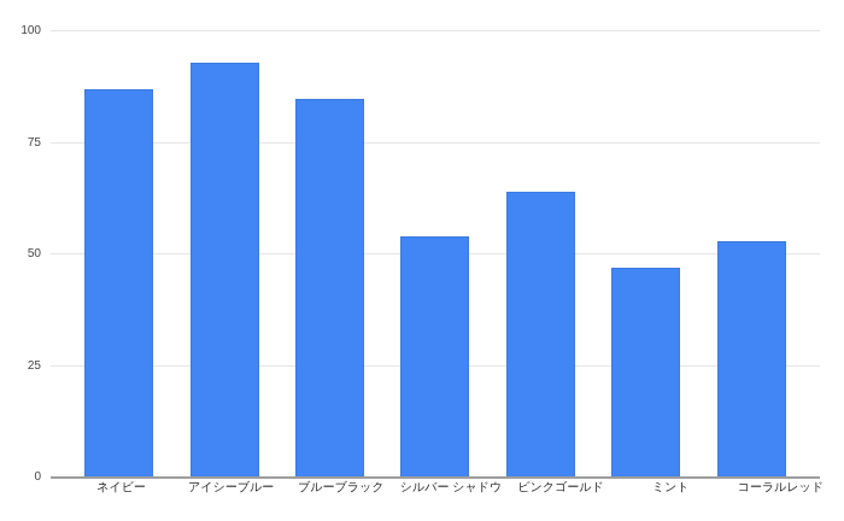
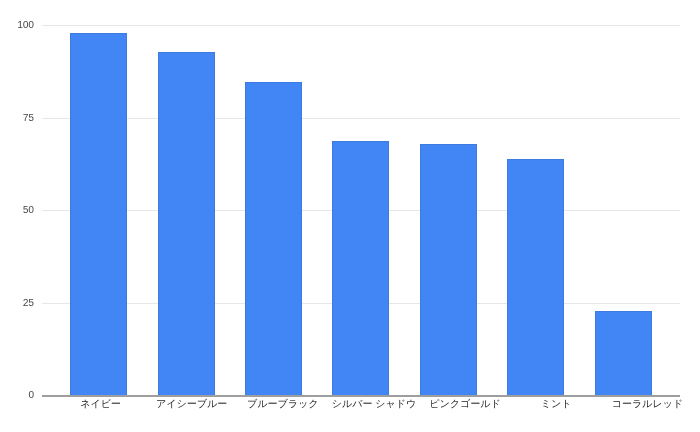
ネイビー: 87 -> 98
シルバー シャドウ: 54 -> 69
ピンクゴールド: 64 -> 68
ミント: 47 -> 64
コーラルレッド: 53 -> 23
